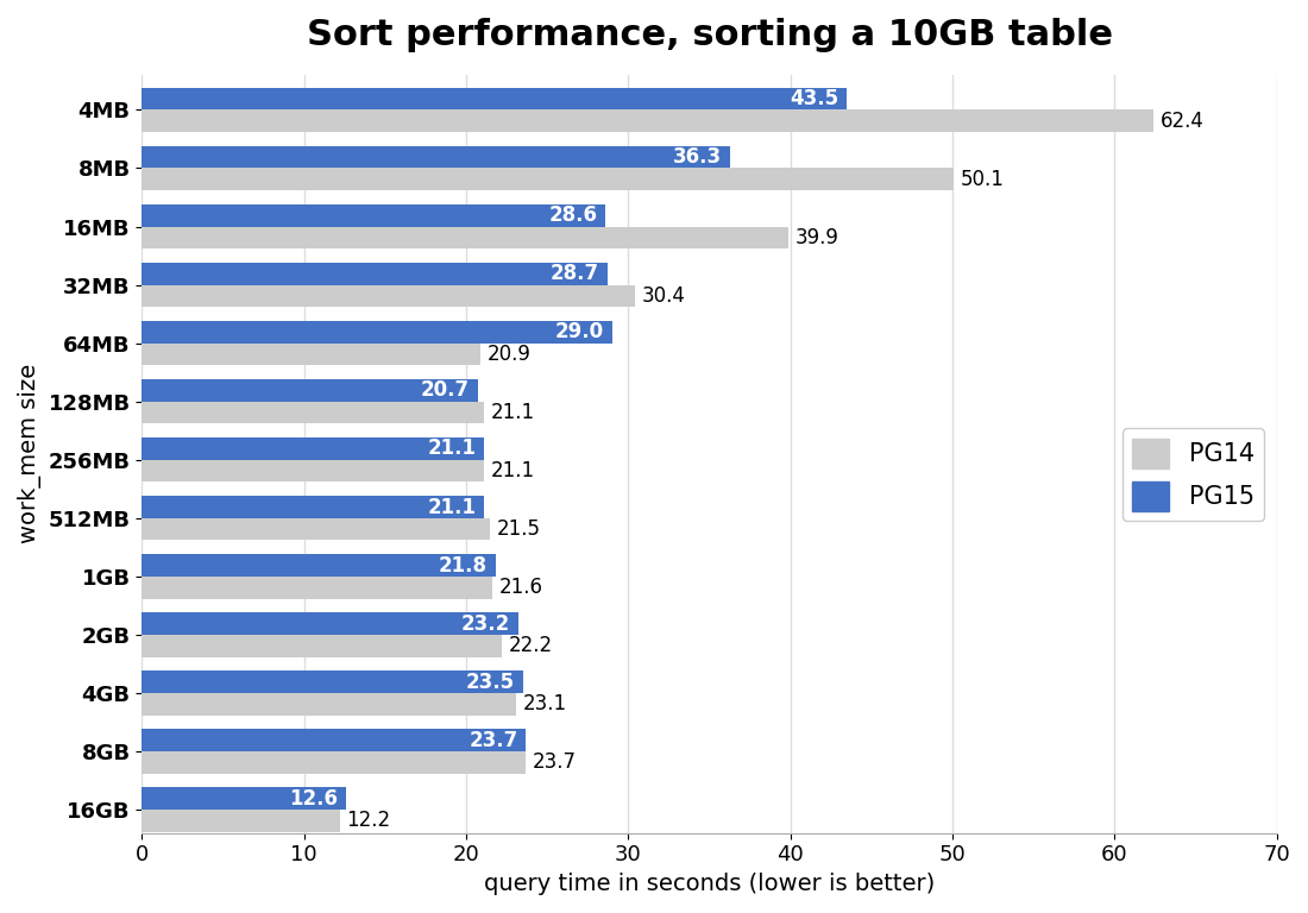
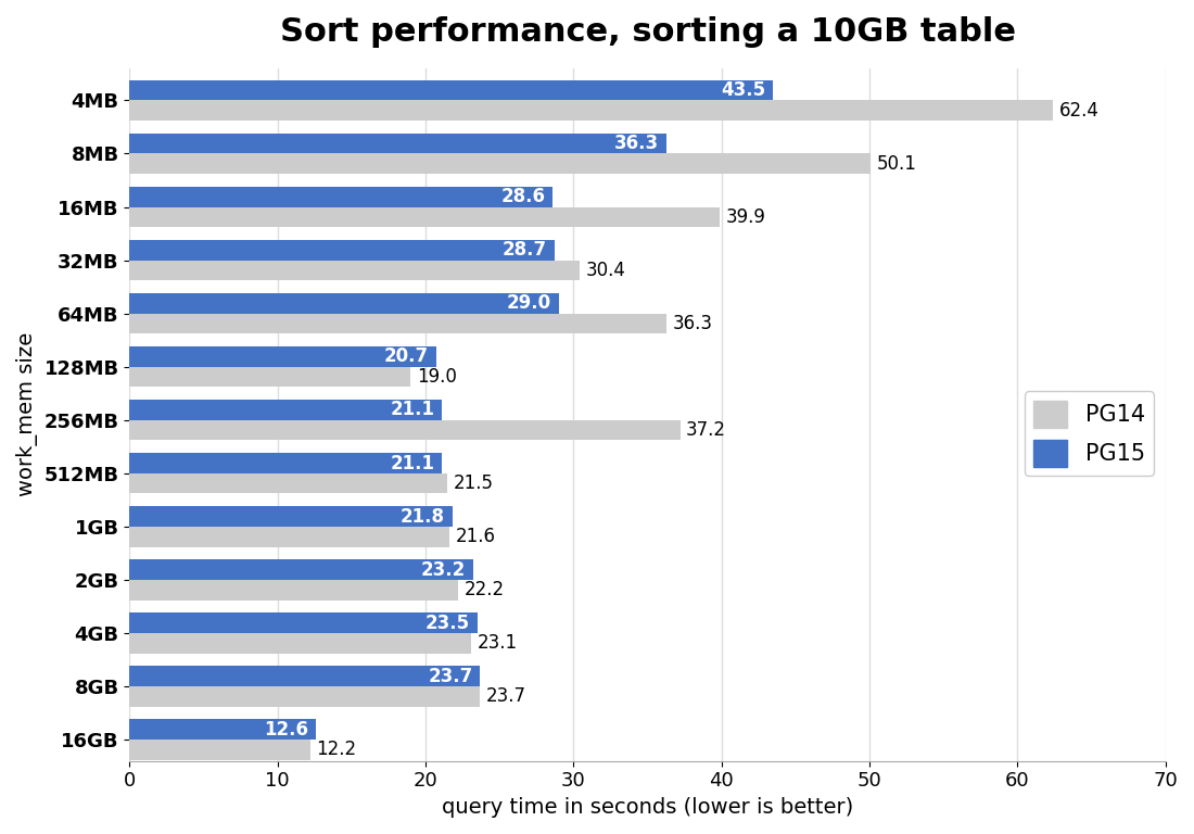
PG14/64MB: 20.9 -> 36.3
PG14/128MB: 21.1 -> 19.0
PG14/256MB: 21.1 -> 37.2
